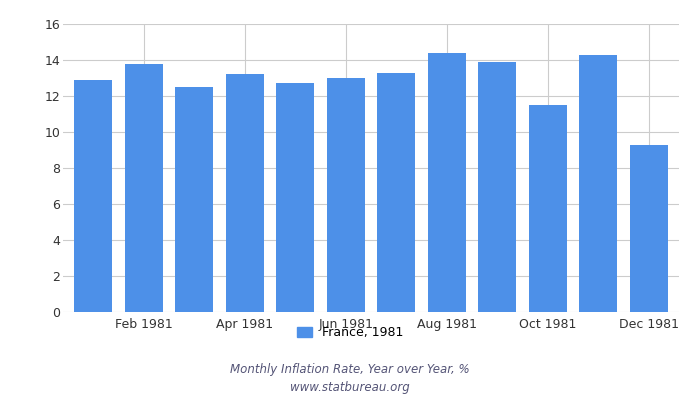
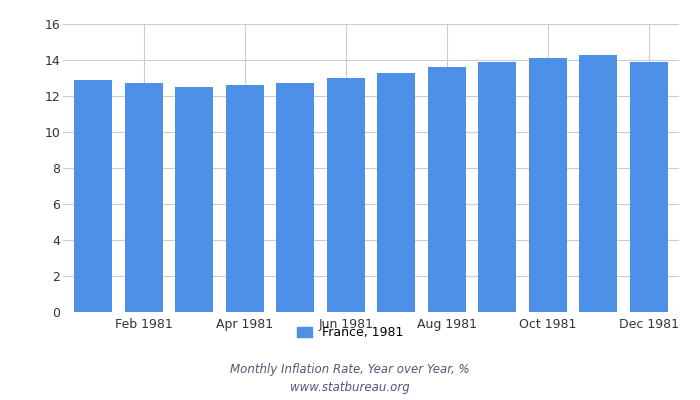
Feb 1981: 13.8 -> 12.7
Apr 1981: 13.2 -> 12.6
Aug 1981: 14.4 -> 13.6
Oct 1981: 11.5 -> 14.1
Dec 1981: 9.3 -> 13.9
